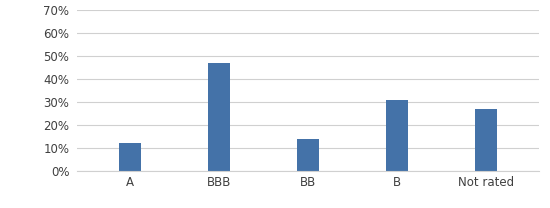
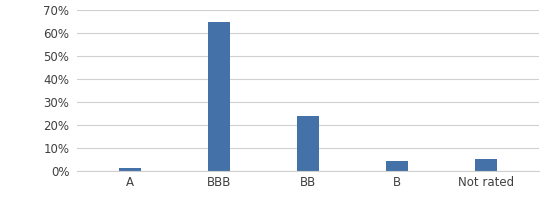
A: 12% -> 1%
BBB: 47% -> 65%
BB: 14% -> 24%
B: 31% -> 4%
Not rated: 27% -> 5%
